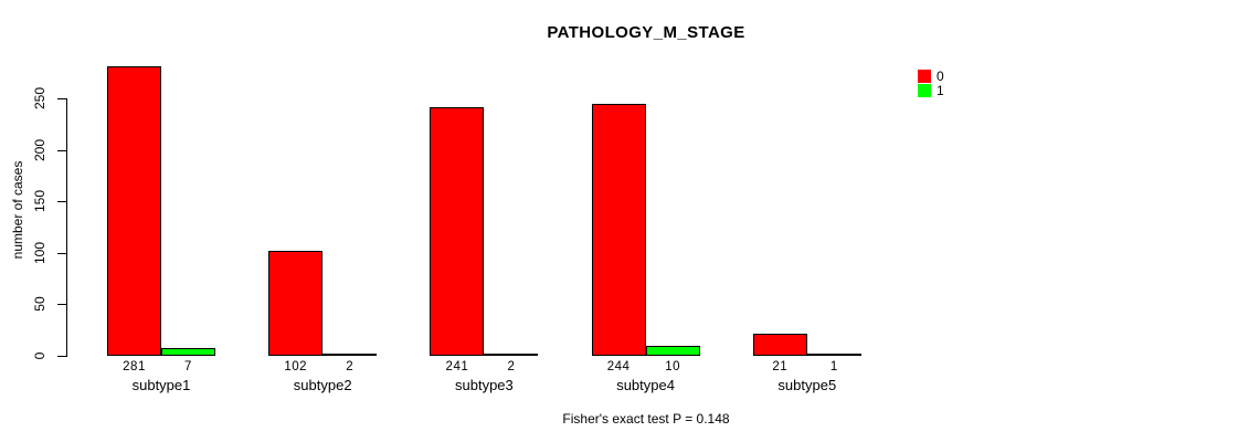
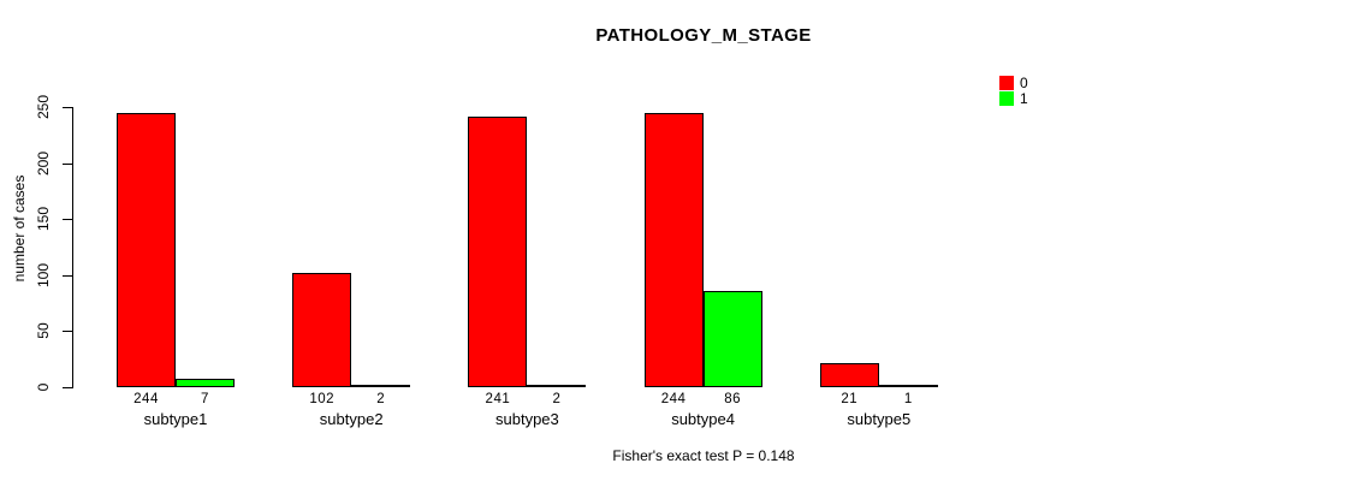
0/subtype1: 281 -> 244
1/subtype4: 10 -> 86
